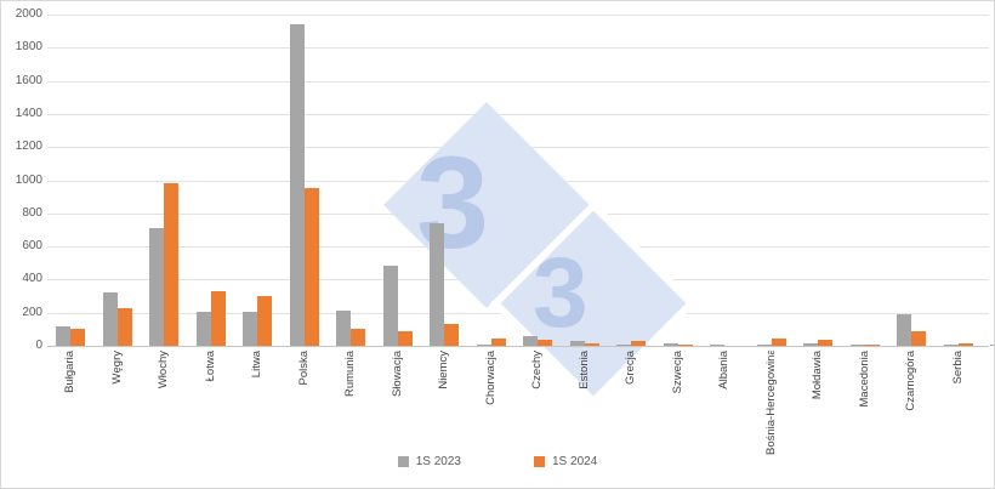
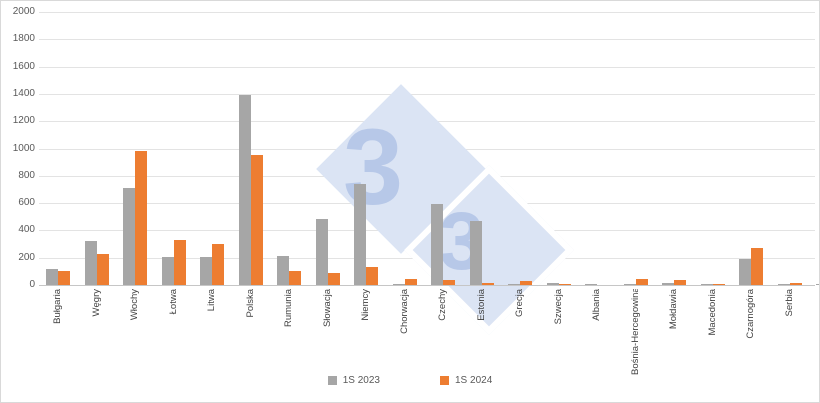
1S 2023/Polska: 1940 -> 1390
1S 2023/Czechy: 60 -> 590
1S 2023/Estonia: 30 -> 470
1S 2024/Czarnogóra: 80 -> 270
